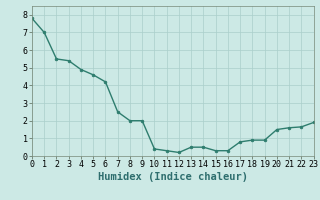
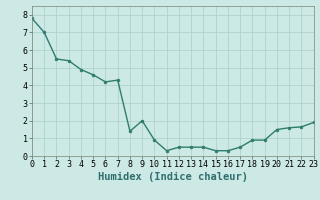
7: 2.5 -> 4.3
8: 2.0 -> 1.4
10: 0.4 -> 0.9
12: 0.2 -> 0.5
17: 0.8 -> 0.5
